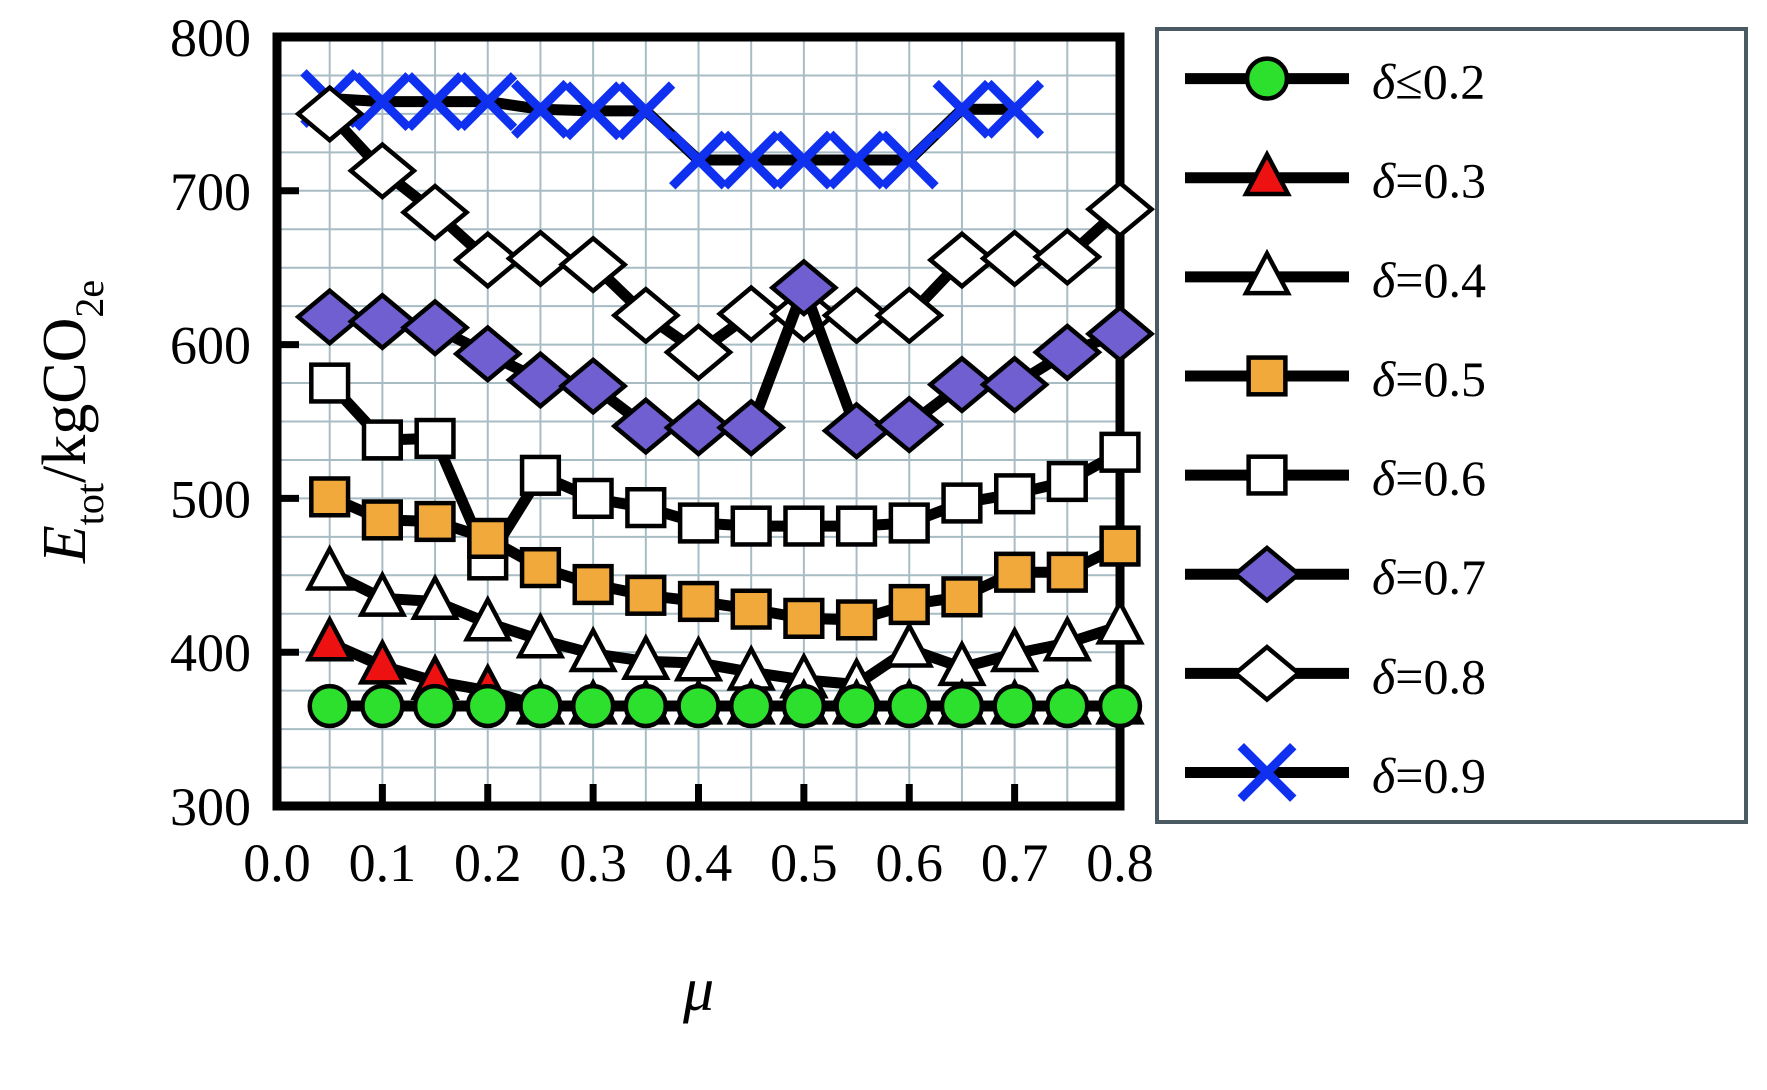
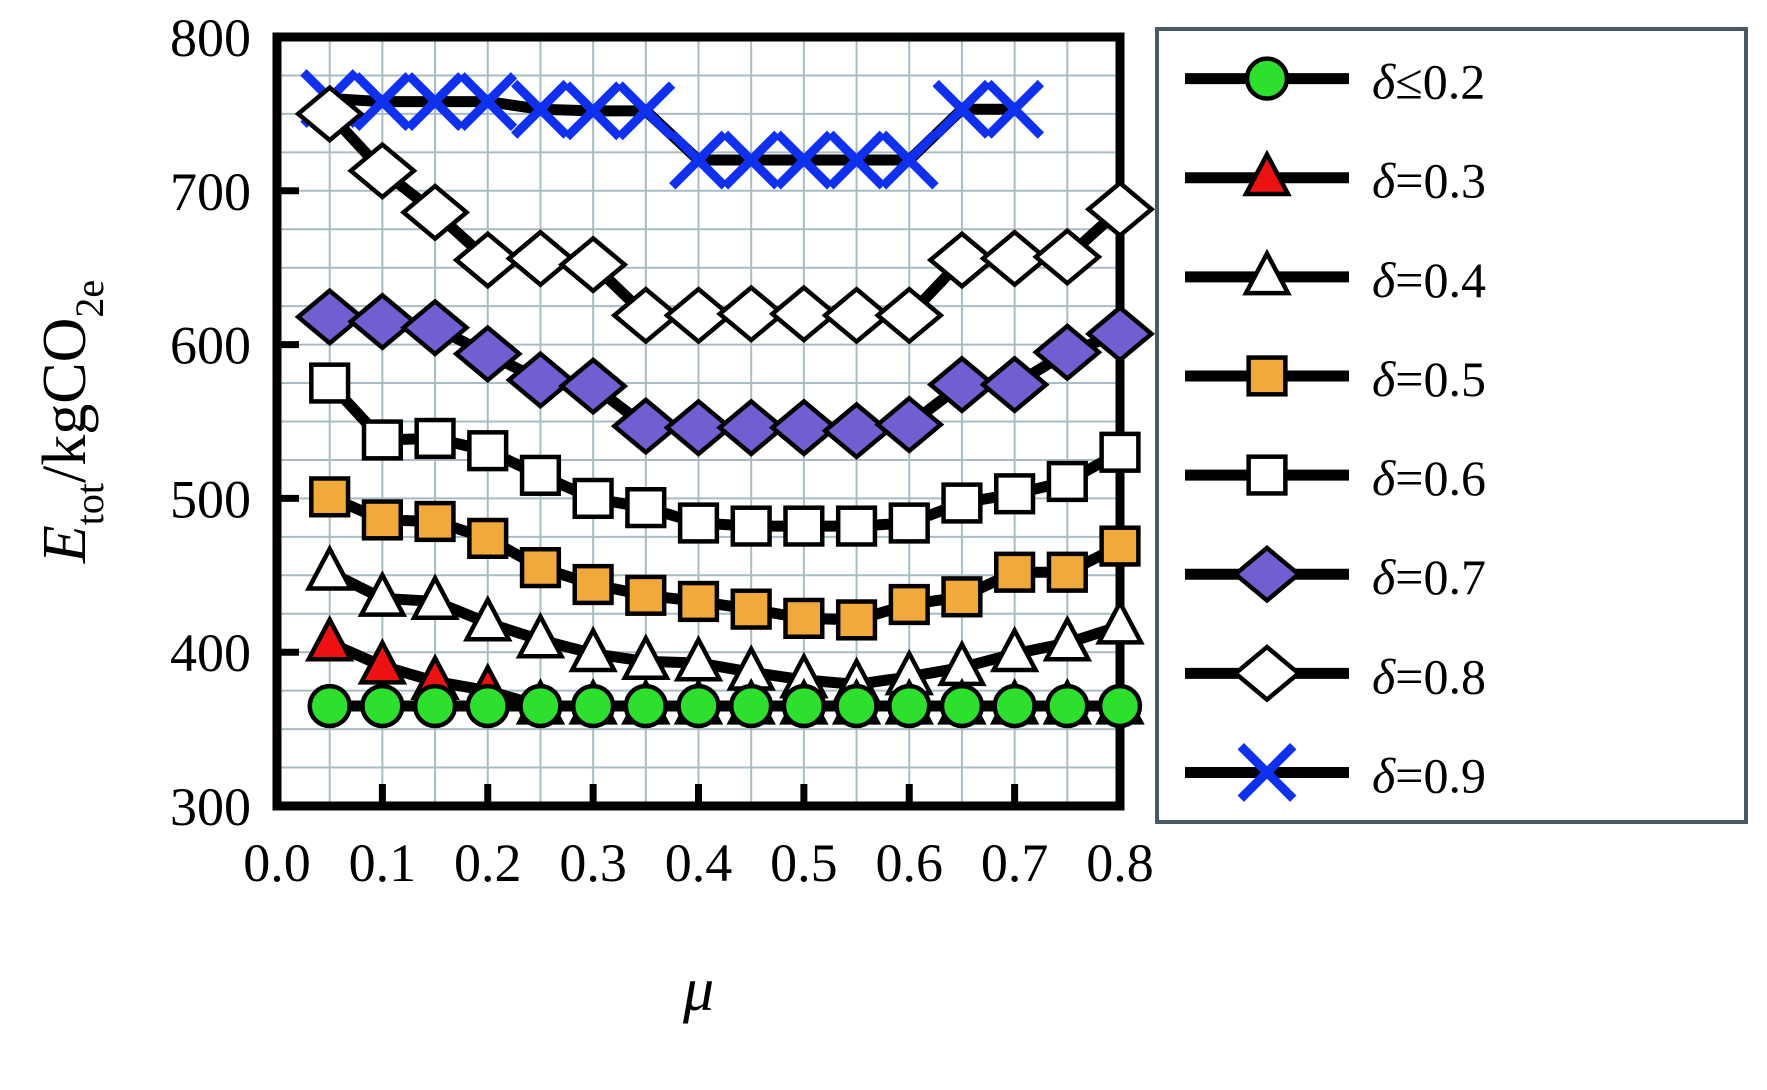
δ=0.6/0.2: 460 -> 531
δ=0.8/0.4: 595 -> 619
δ=0.7/0.5: 637 -> 546
δ=0.4/0.6: 402 -> 384
